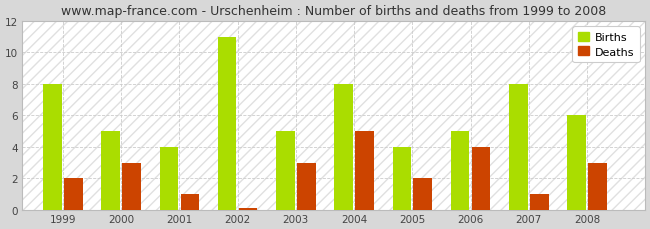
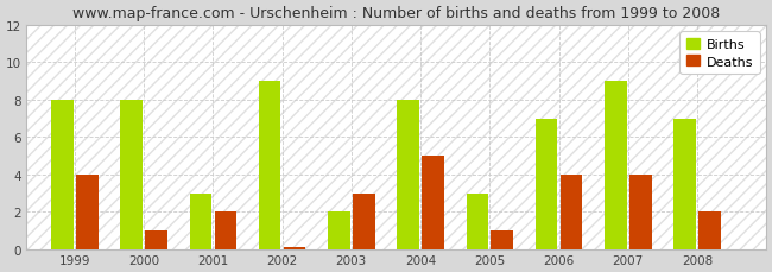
Deaths/1999: 2.0 -> 4.0
Births/2000: 5 -> 8
Deaths/2000: 3.0 -> 1.0
Births/2001: 4 -> 3
Deaths/2001: 1.0 -> 2.0
Births/2002: 11 -> 9
Births/2003: 5 -> 2
Births/2005: 4 -> 3
Deaths/2005: 2.0 -> 1.0
Births/2006: 5 -> 7
Births/2007: 8 -> 9
Deaths/2007: 1.0 -> 4.0
Births/2008: 6 -> 7
Deaths/2008: 3.0 -> 2.0
